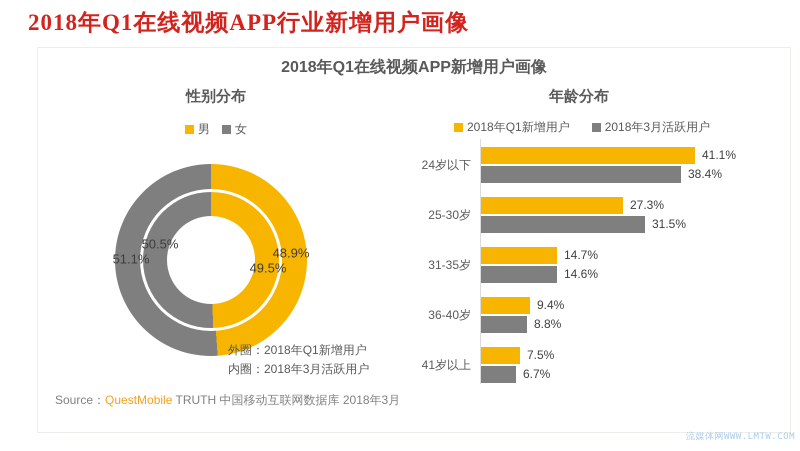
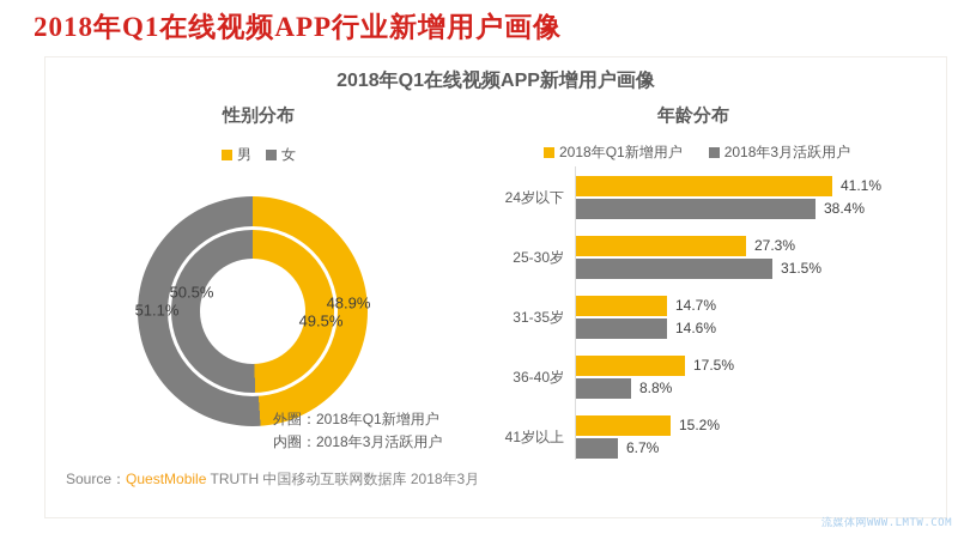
年龄分布/2018年Q1新增用户/36-40岁: 9.4% -> 17.5%
年龄分布/2018年Q1新增用户/41岁以上: 7.5% -> 15.2%
